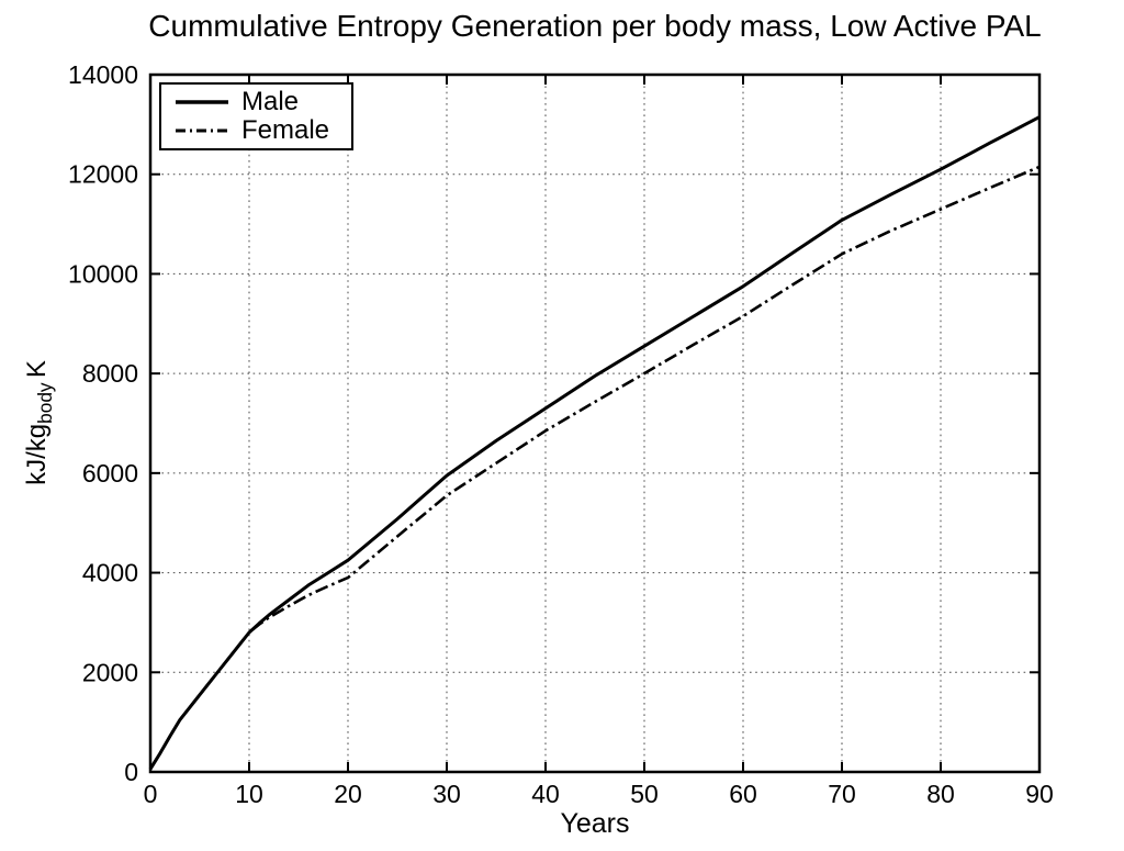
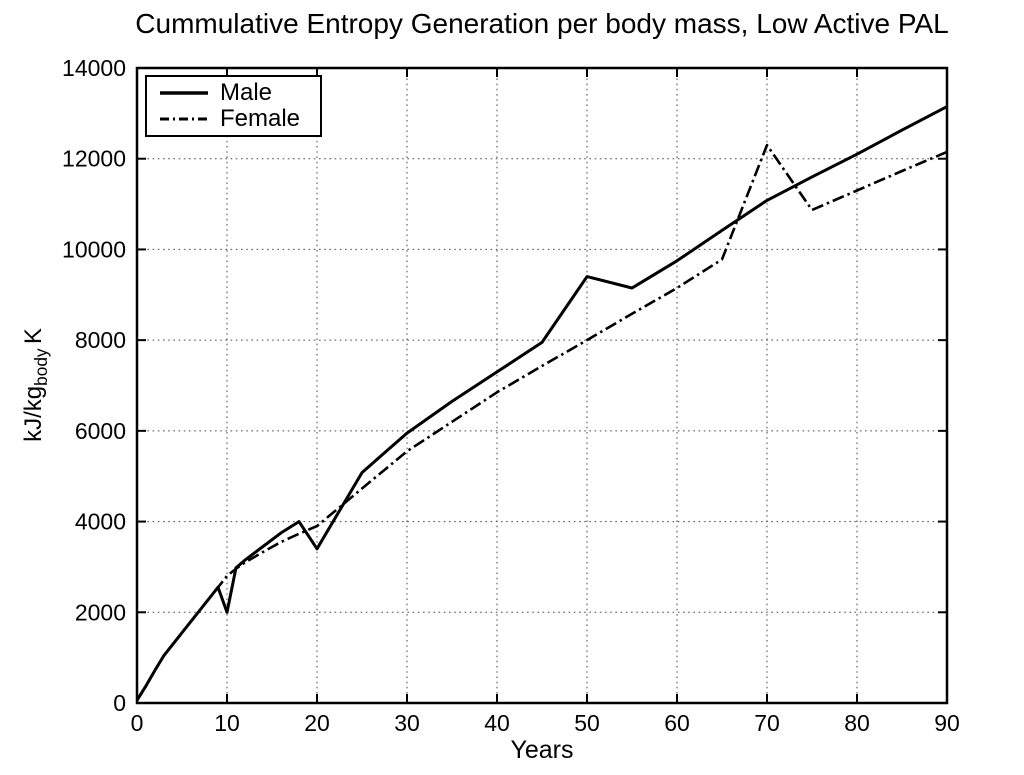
Male/10: 2800 -> 2000
Male/20: 4200 -> 3400
Male/50: 8600 -> 9400
Female/70: 10400 -> 12300
